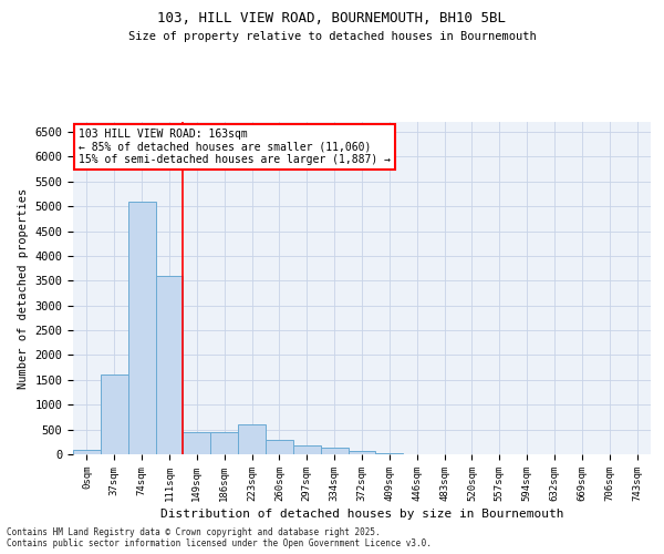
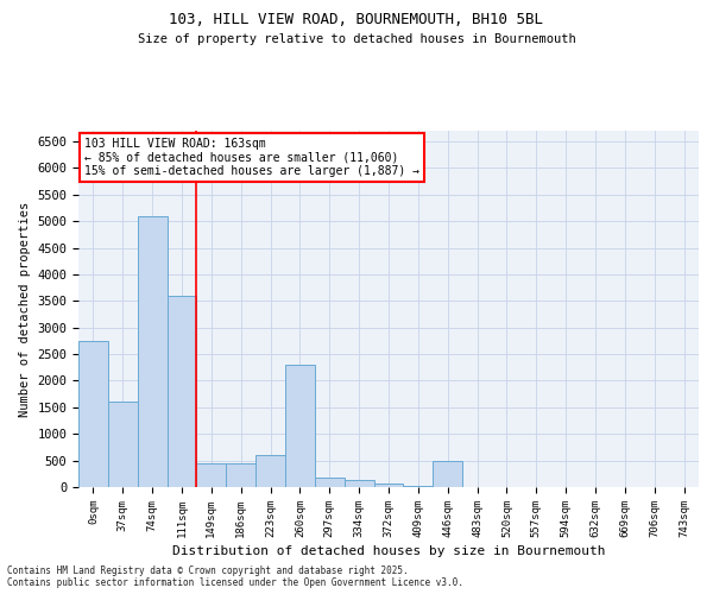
0sqm: 100 -> 2750
260sqm: 280 -> 2300
446sqm: 10 -> 500
